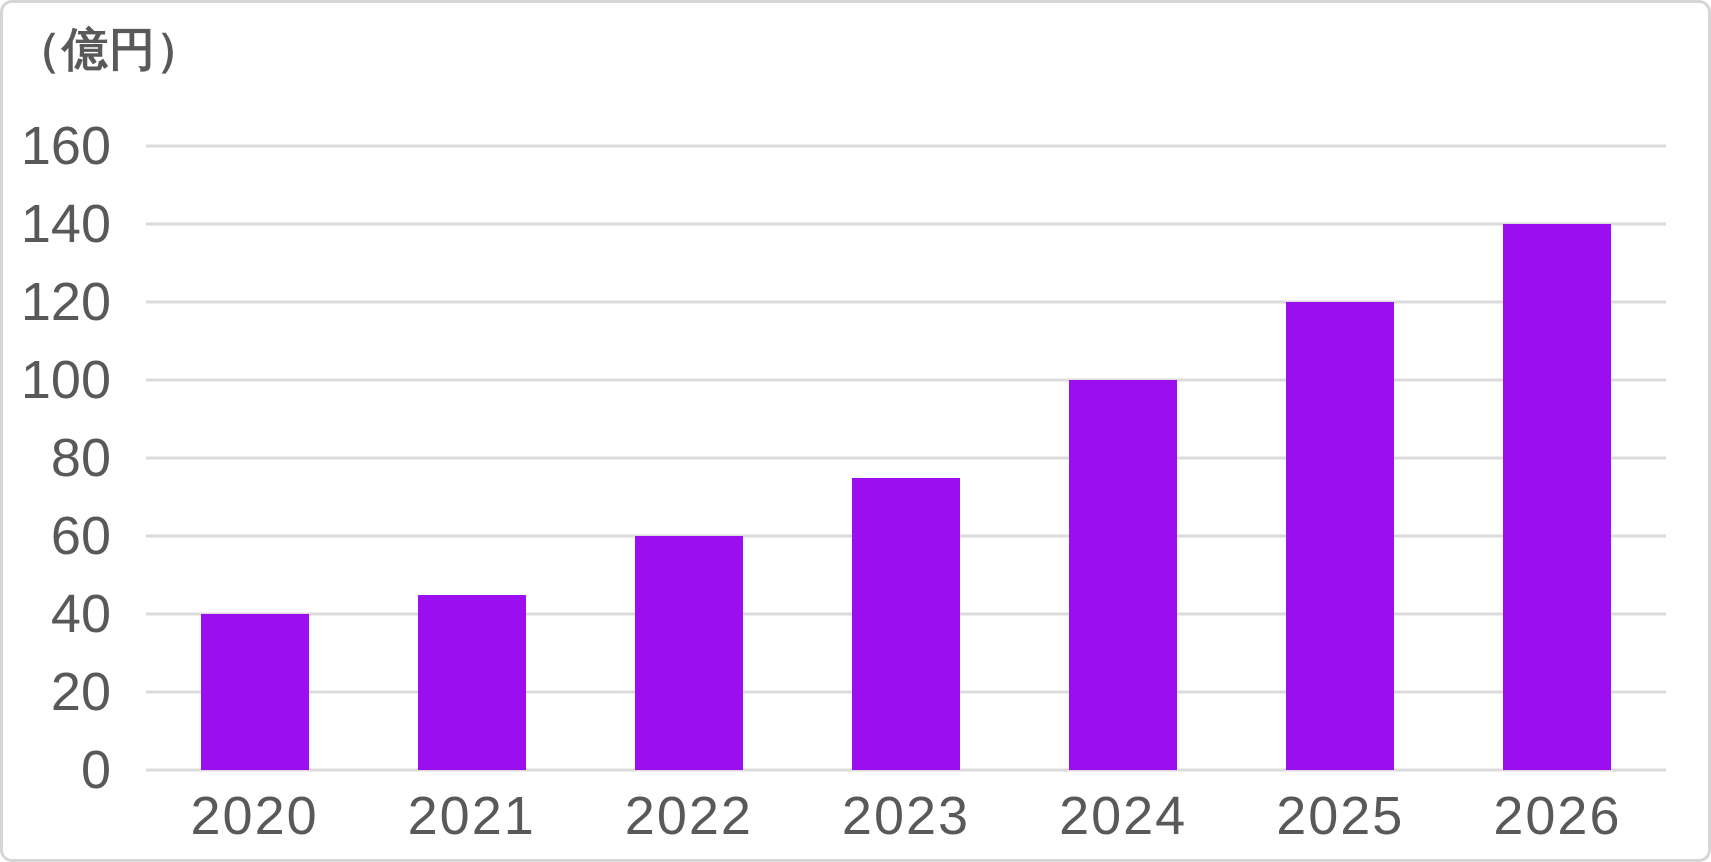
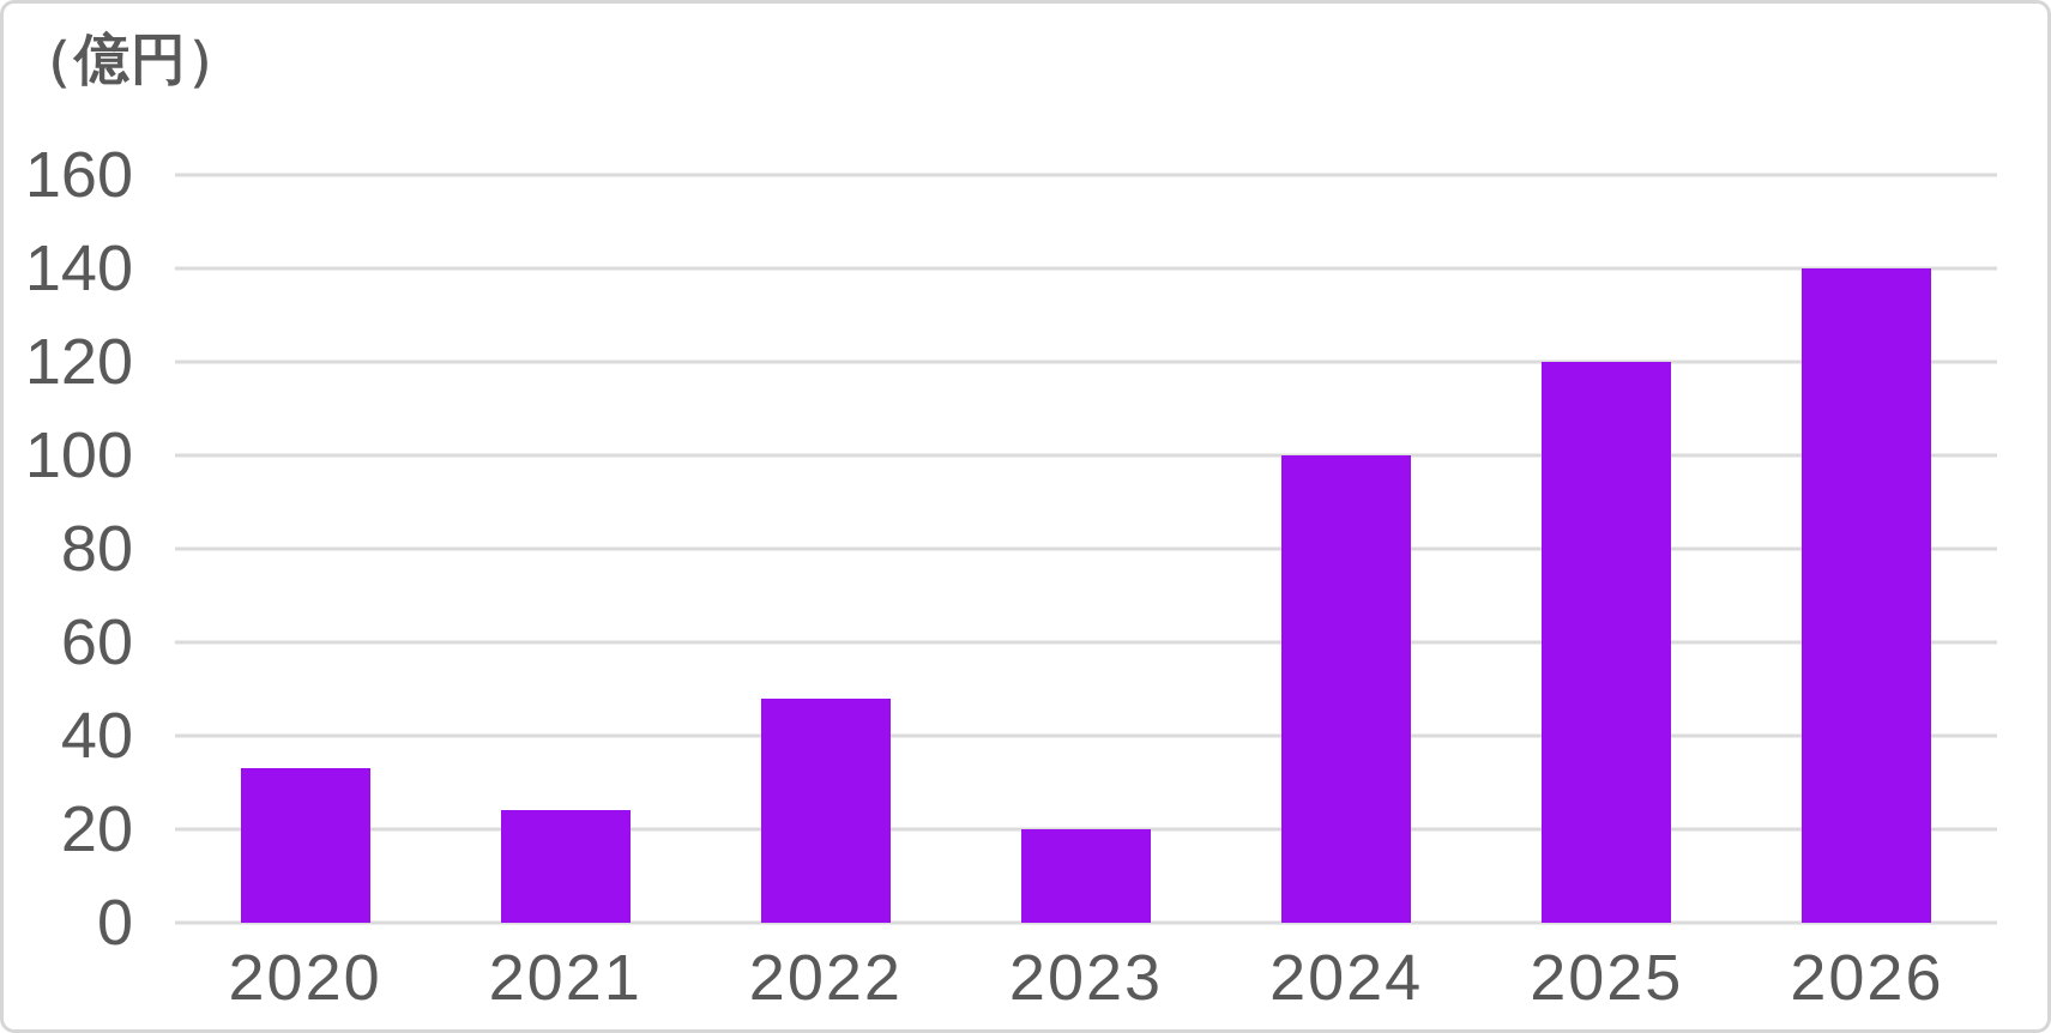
2020: 40 -> 33
2021: 45 -> 24
2022: 60 -> 48
2023: 75 -> 20
